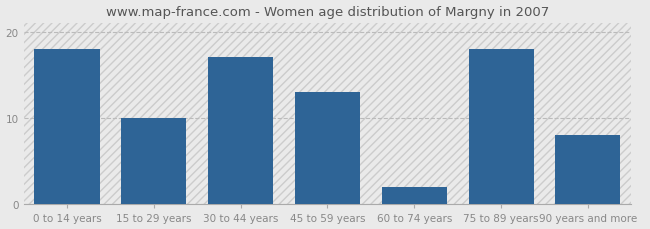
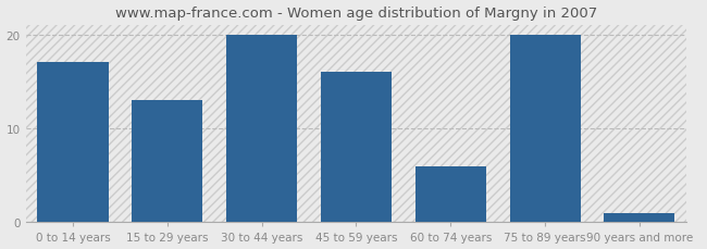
0 to 14 years: 18 -> 17
15 to 29 years: 10 -> 13
30 to 44 years: 17 -> 20
45 to 59 years: 13 -> 16
60 to 74 years: 2 -> 6
75 to 89 years: 18 -> 20
90 years and more: 8 -> 1
